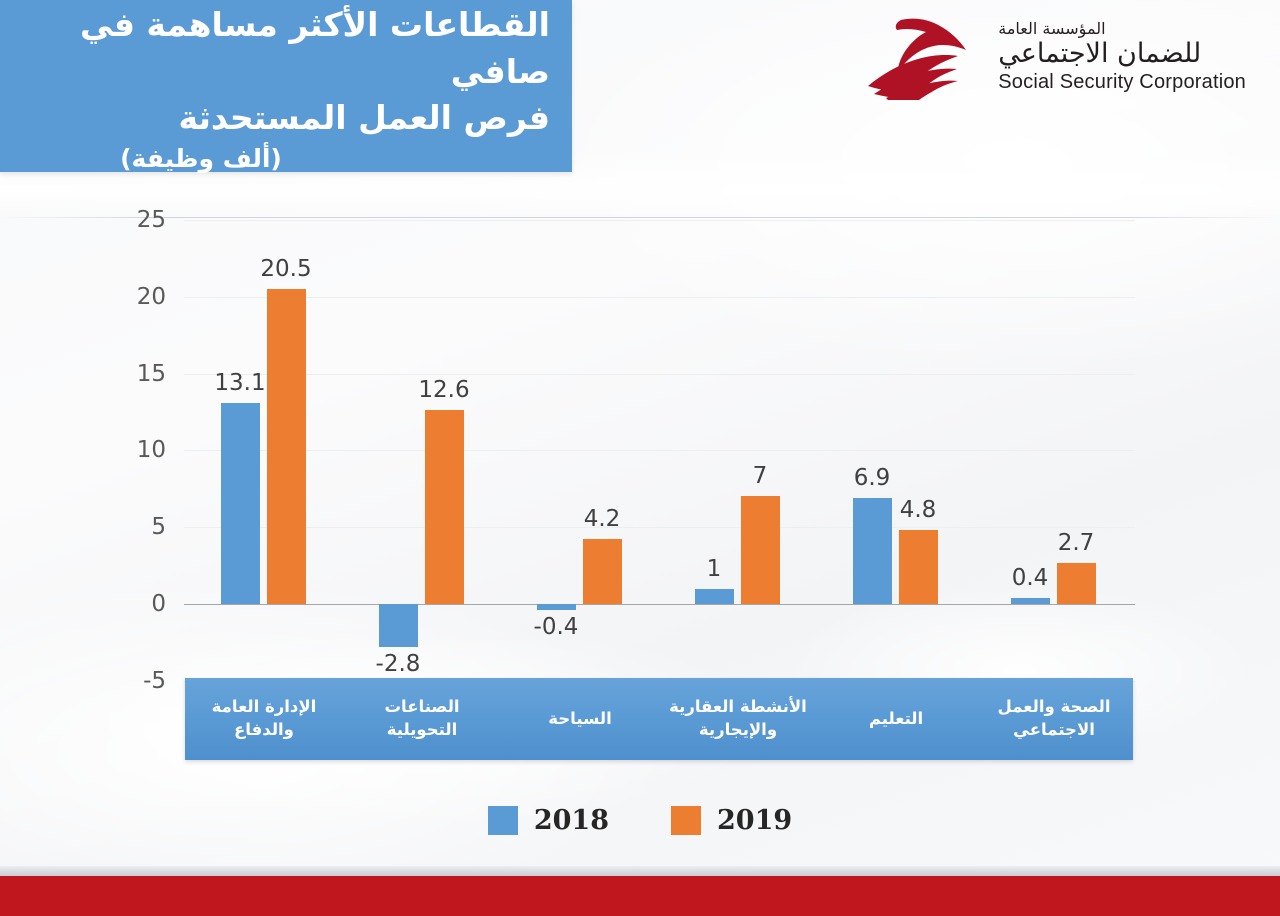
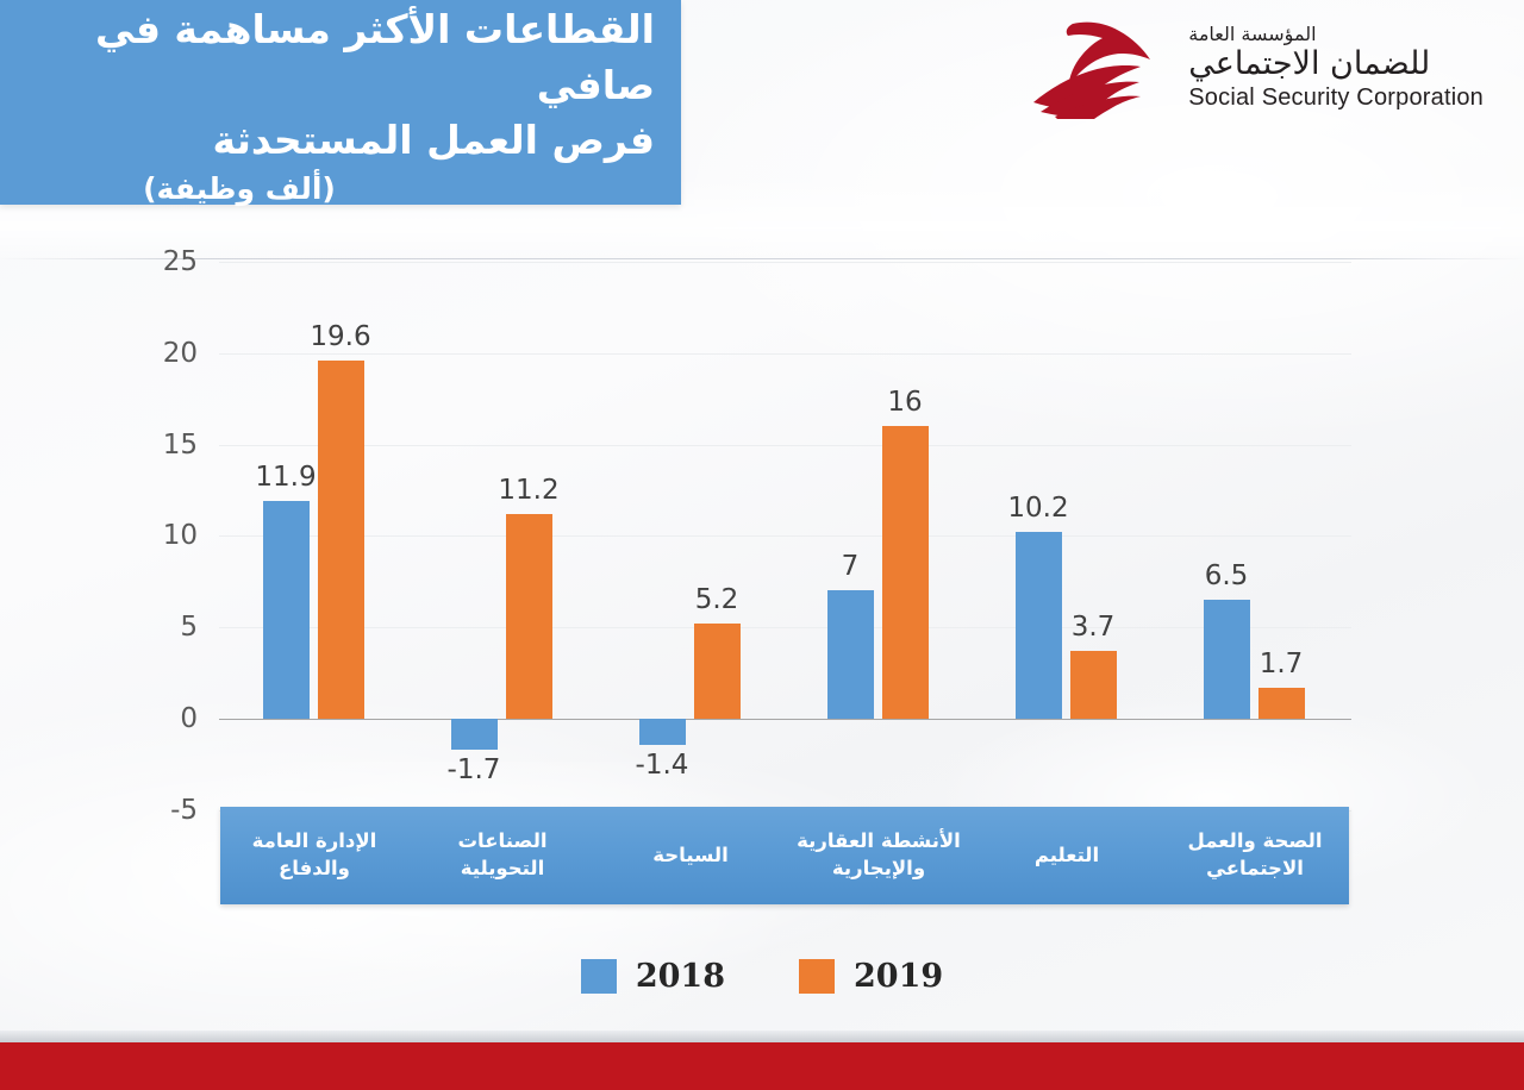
2018/الإدارة العامة والدفاع: 13.1 -> 11.9
2019/الإدارة العامة والدفاع: 20.5 -> 19.6
2018/الصناعات التحويلية: -2.8 -> -1.7
2019/الصناعات التحويلية: 12.6 -> 11.2
2018/السياحة: -0.4 -> -1.4
2019/السياحة: 4.2 -> 5.2
2018/الأنشطة العقارية والإيجارية: 1 -> 7
2019/الأنشطة العقارية والإيجارية: 7 -> 16
2018/التعليم: 6.9 -> 10.2
2019/التعليم: 4.8 -> 3.7
2018/الصحة والعمل الاجتماعي: 0.4 -> 6.5
2019/الصحة والعمل الاجتماعي: 2.7 -> 1.7
